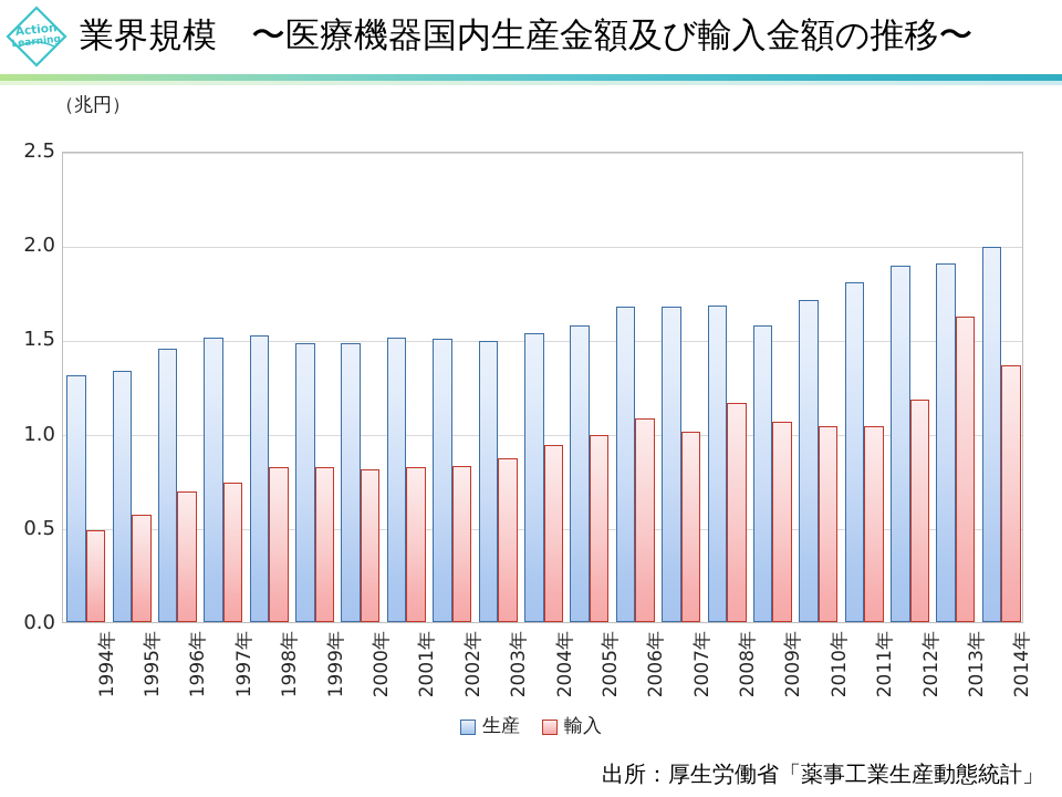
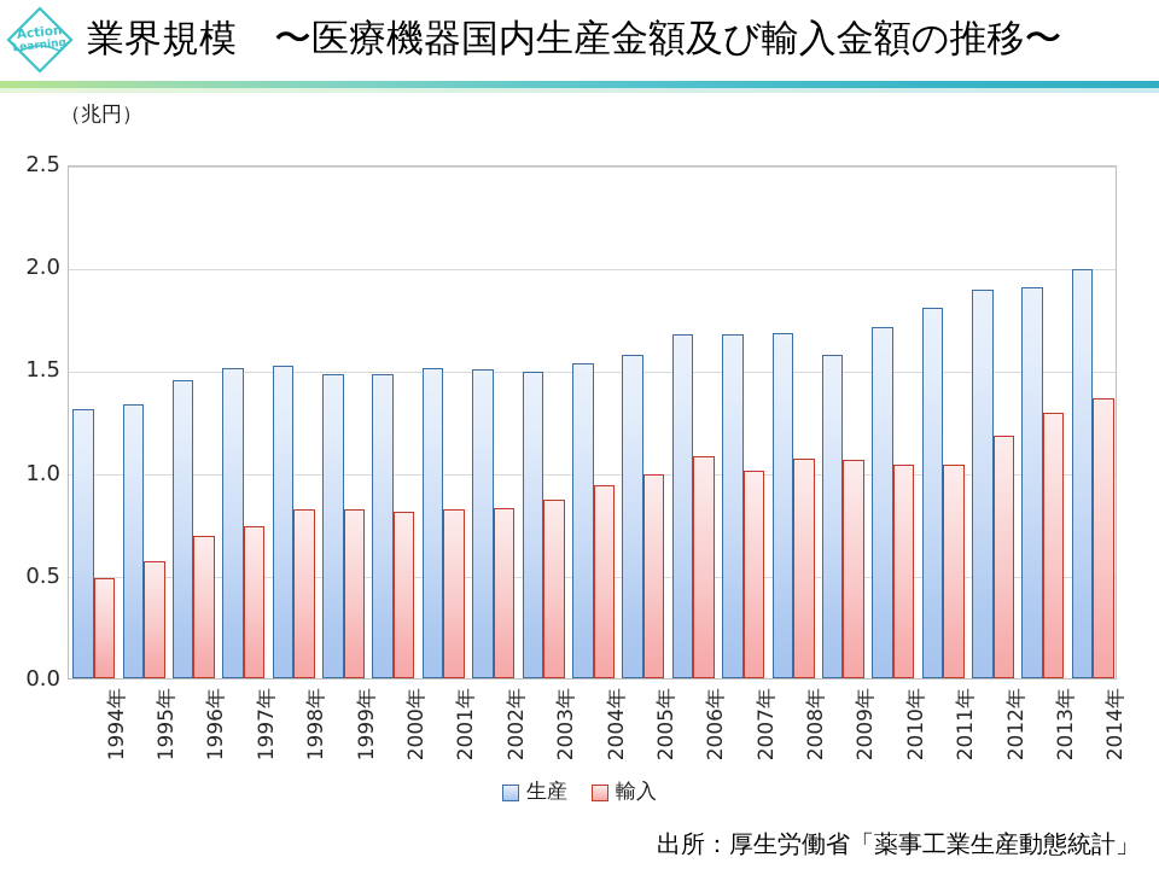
輸入/2008年: 1.16 -> 1.07
輸入/2013年: 1.62 -> 1.29
